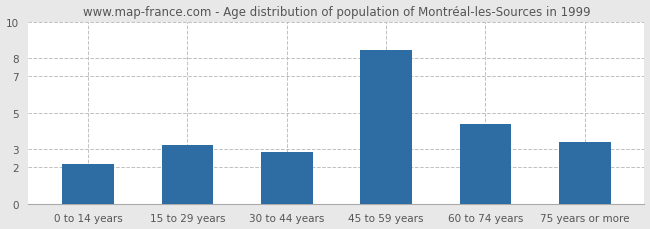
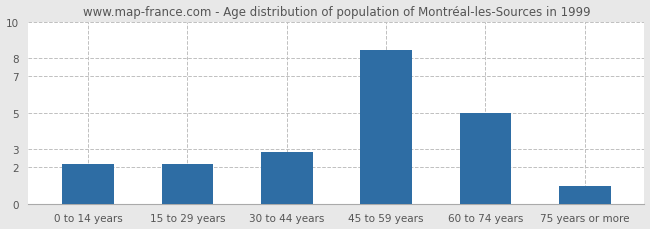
15 to 29 years: 3.2 -> 2.2
60 to 74 years: 4.4 -> 5.0
75 years or more: 3.4 -> 1.0
